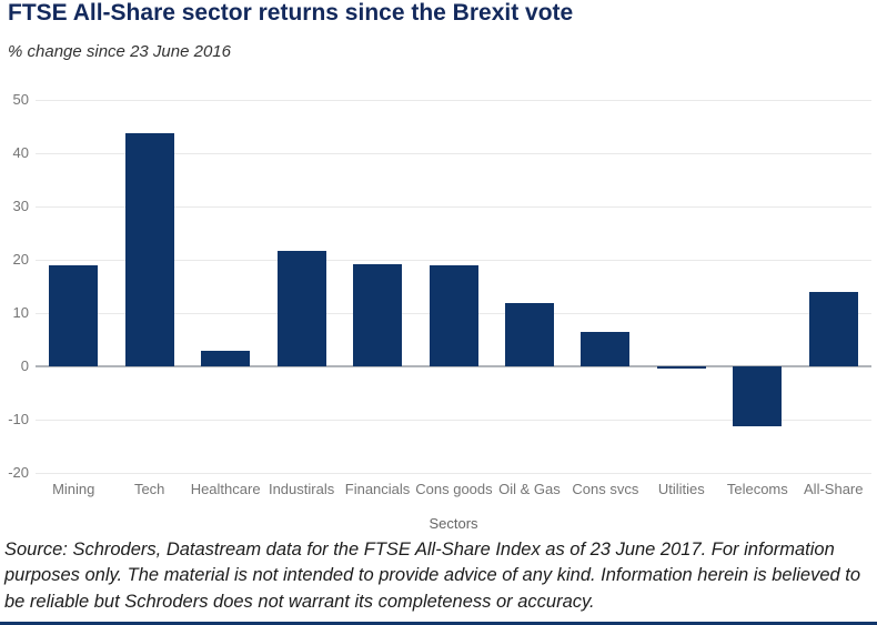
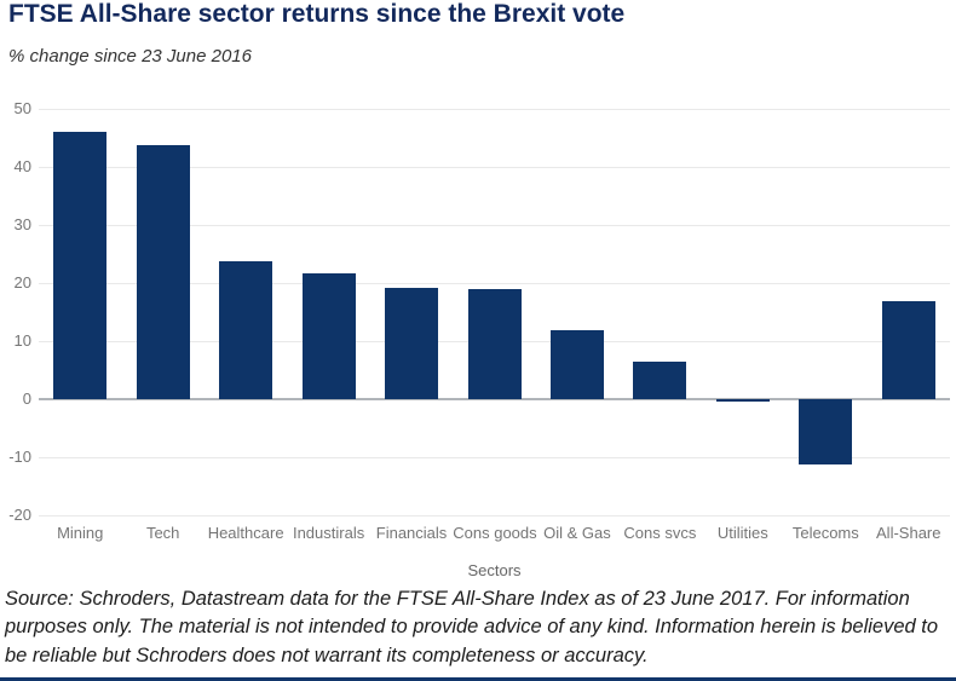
Mining: 19 -> 46
Healthcare: 3 -> 24
All-Share: 14 -> 17
